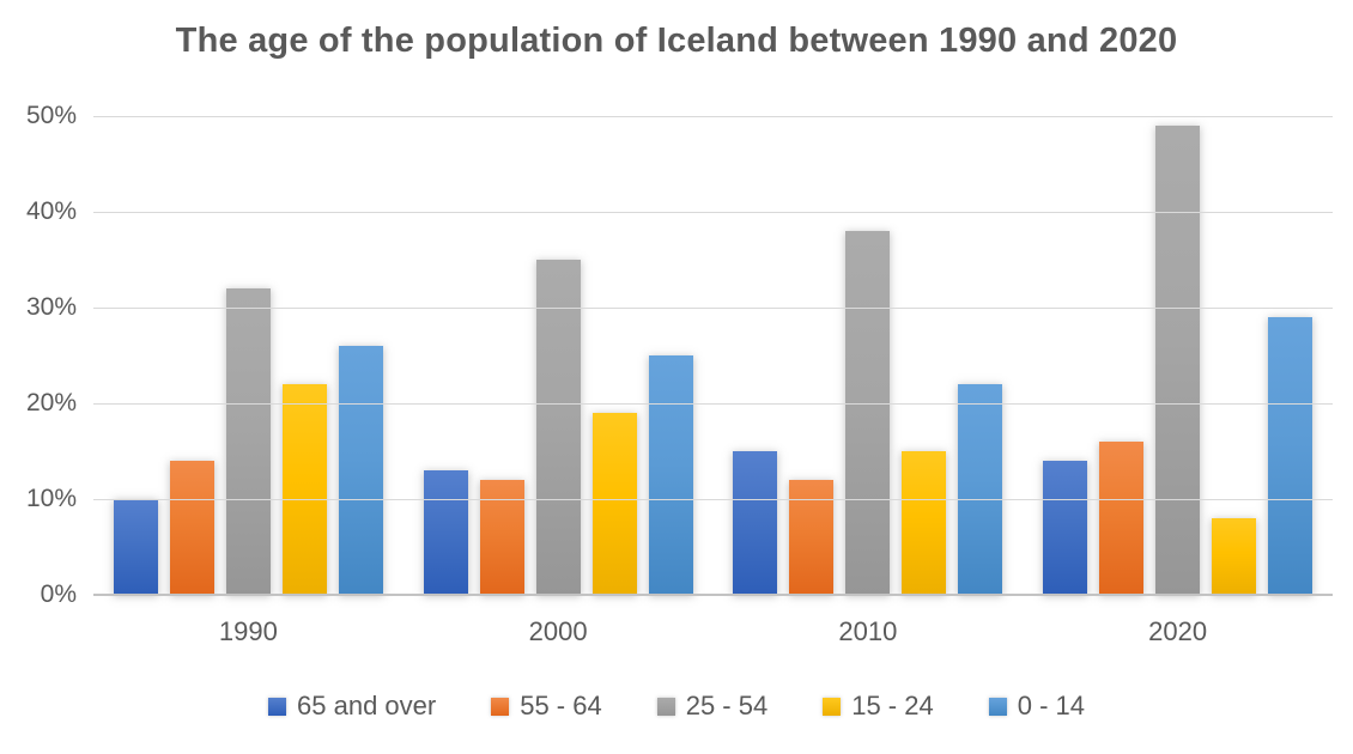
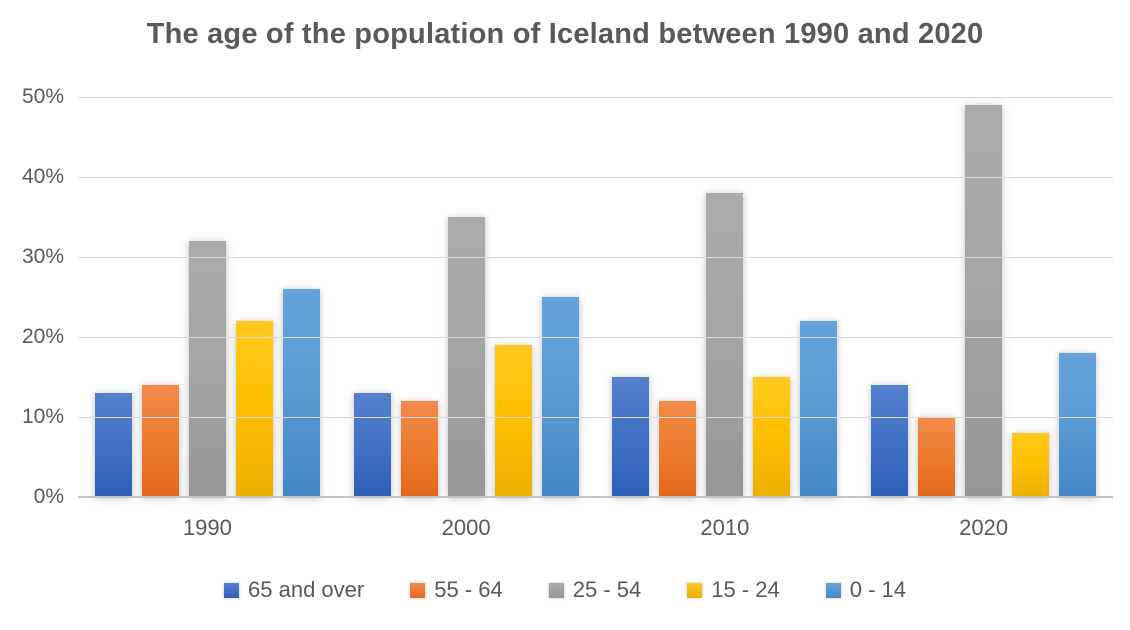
65 and over/1990: 10% -> 13%
55 - 64/2020: 16% -> 10%
0 - 14/2020: 29% -> 18%
